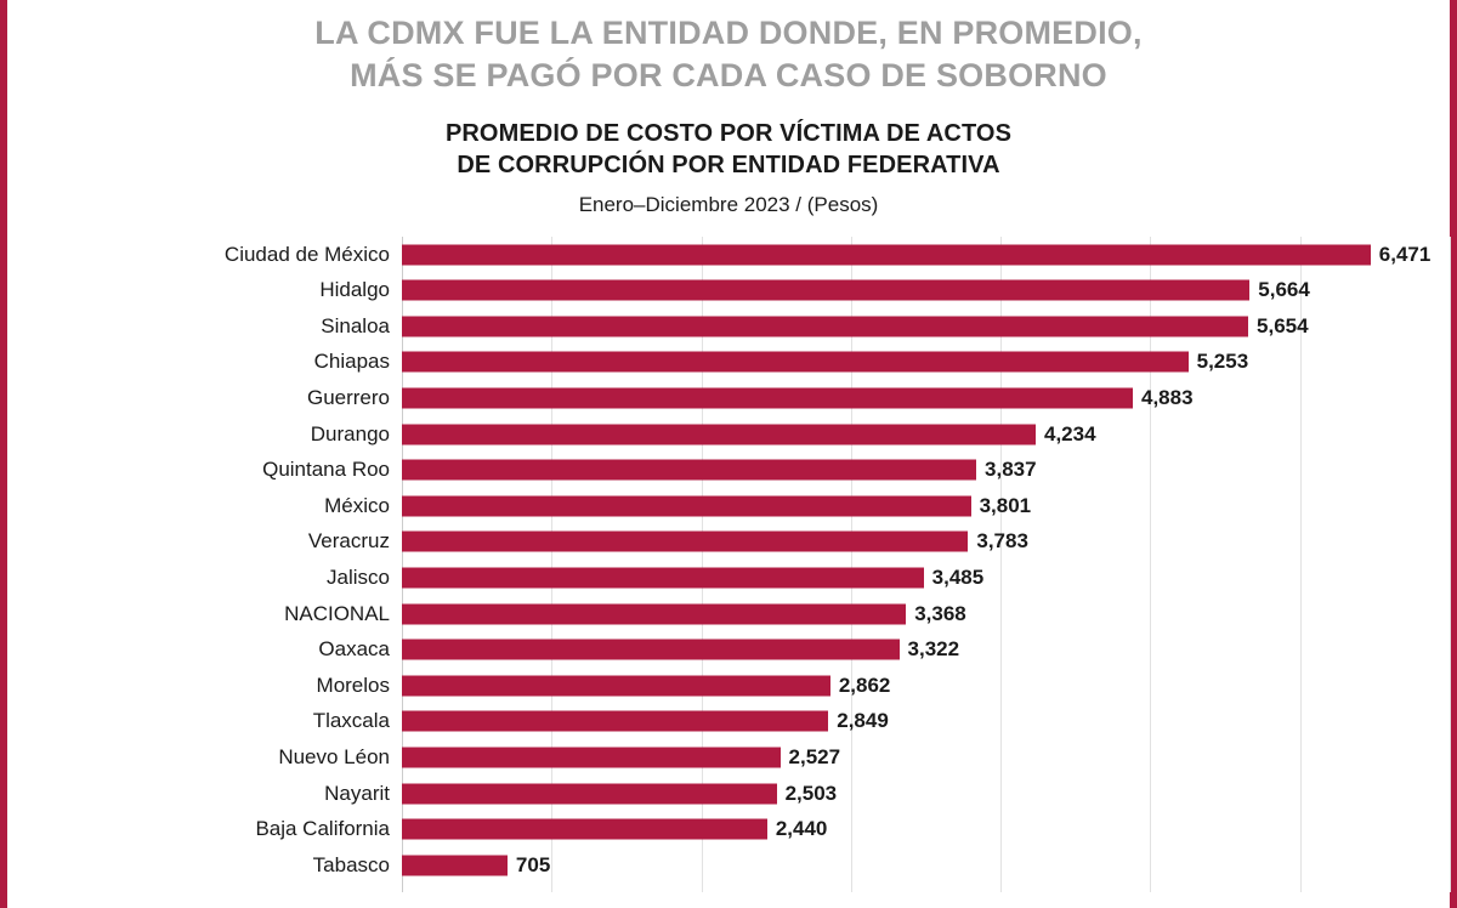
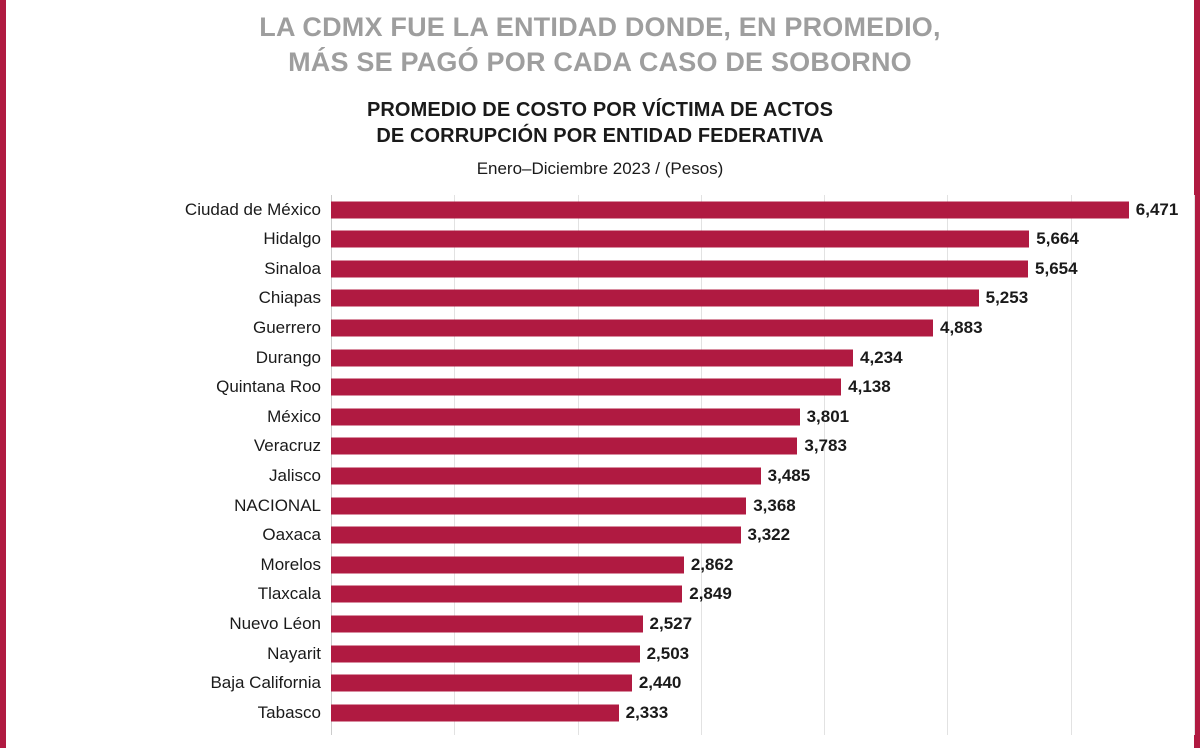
Quintana Roo: 3,837 -> 4,138
Tabasco: 705 -> 2,333
